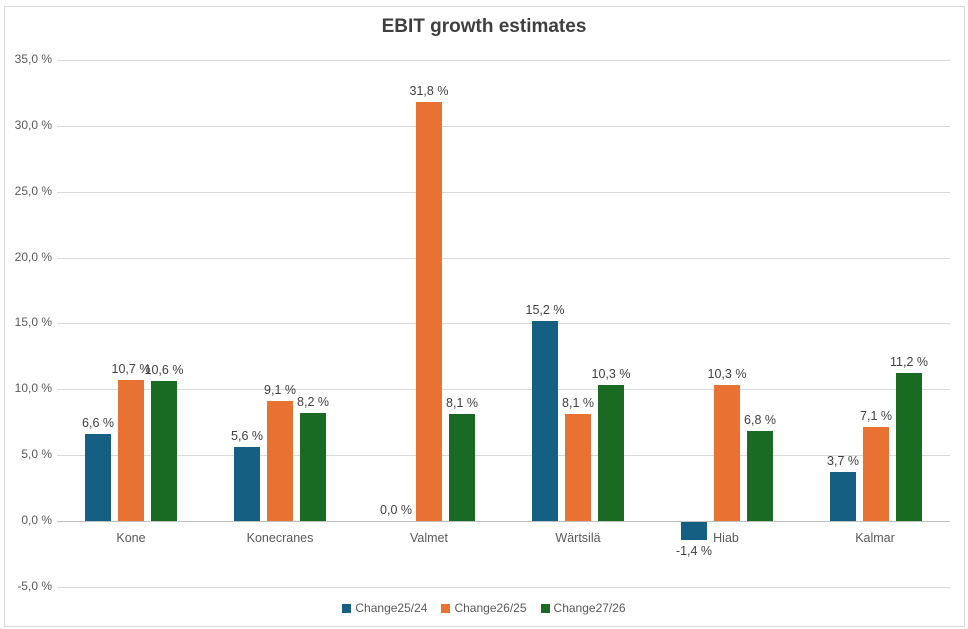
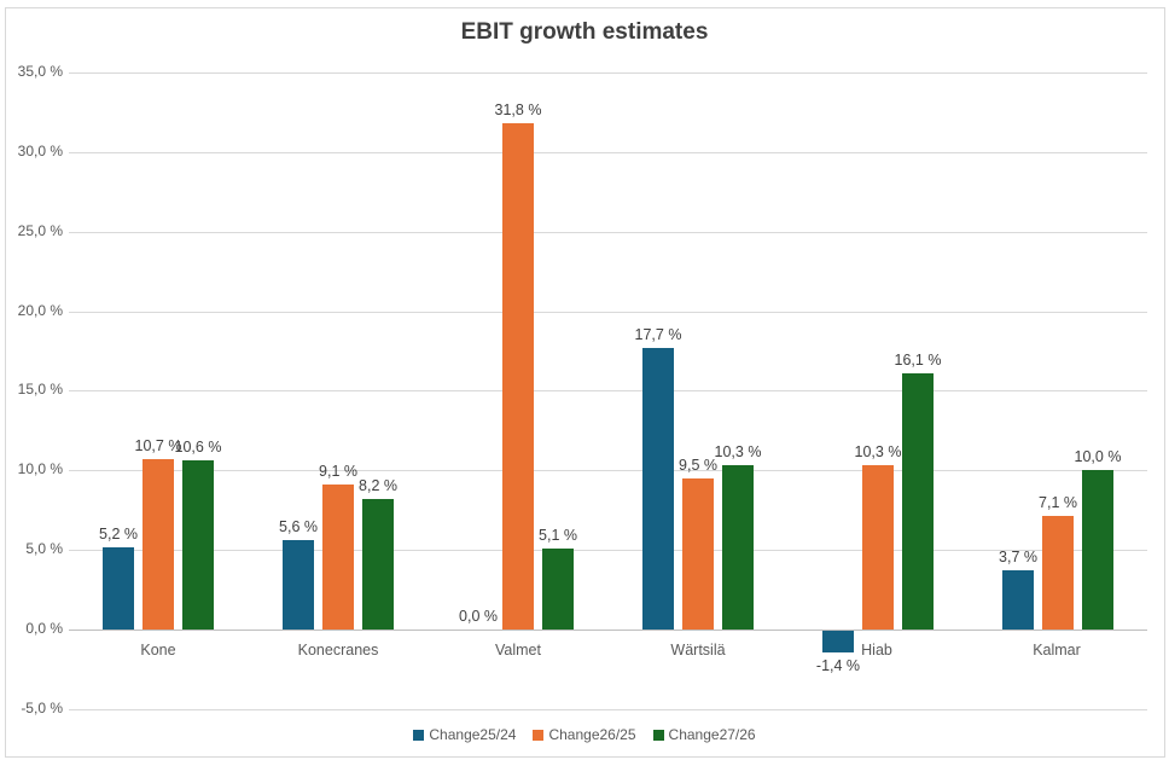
Change25/24/Kone: 6,6 -> 5,2
Change27/26/Valmet: 8,1 -> 5,1
Change25/24/Wärtsilä: 15,2 -> 17,7
Change26/25/Wärtsilä: 8,1 -> 9,5
Change27/26/Hiab: 6,8 -> 16,1
Change27/26/Kalmar: 11,2 -> 10,0
